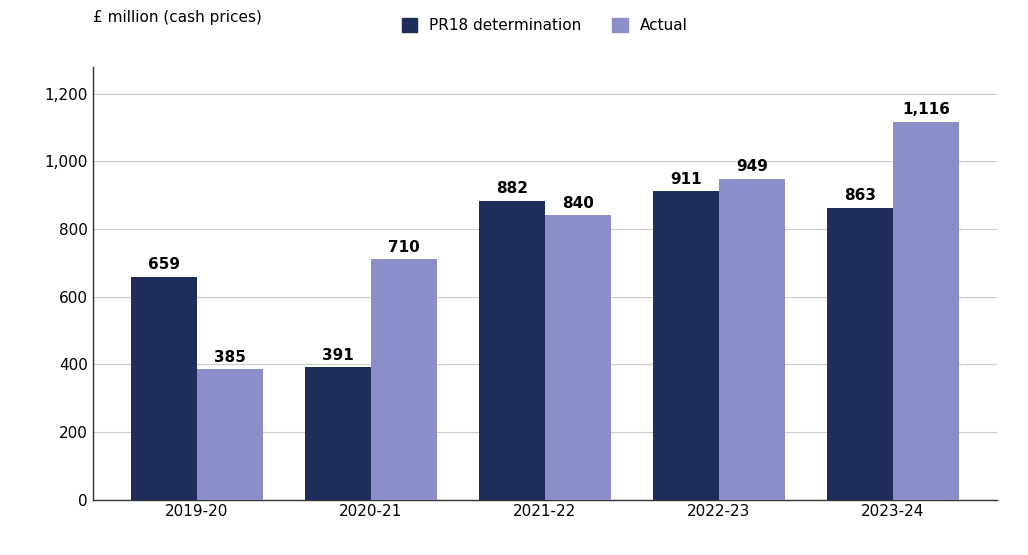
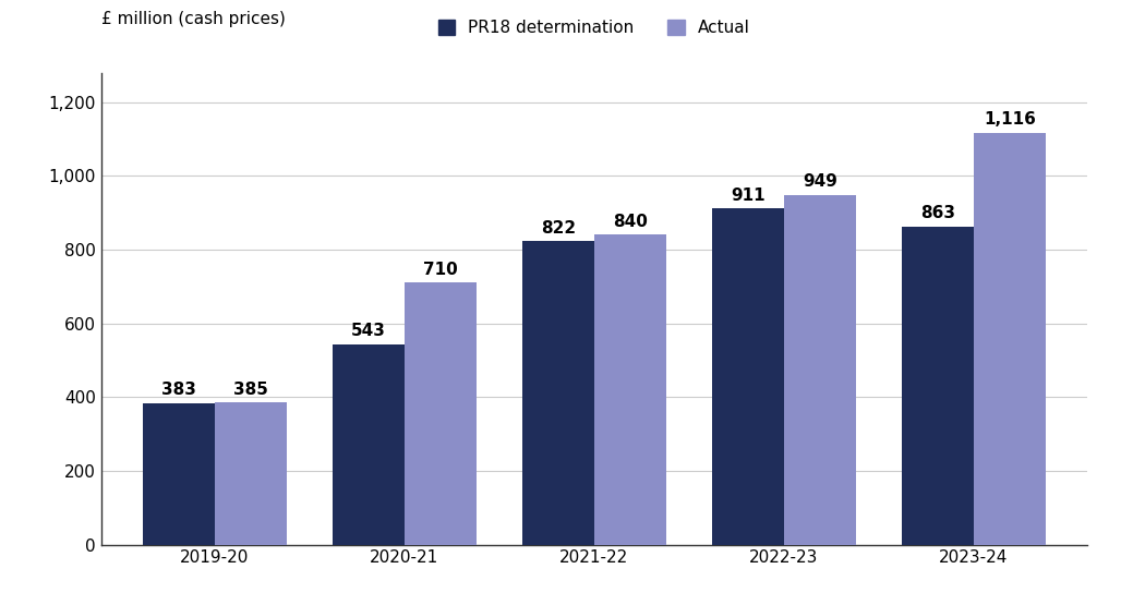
PR18 determination/2019-20: 659 -> 383
PR18 determination/2020-21: 391 -> 543
PR18 determination/2021-22: 882 -> 822
